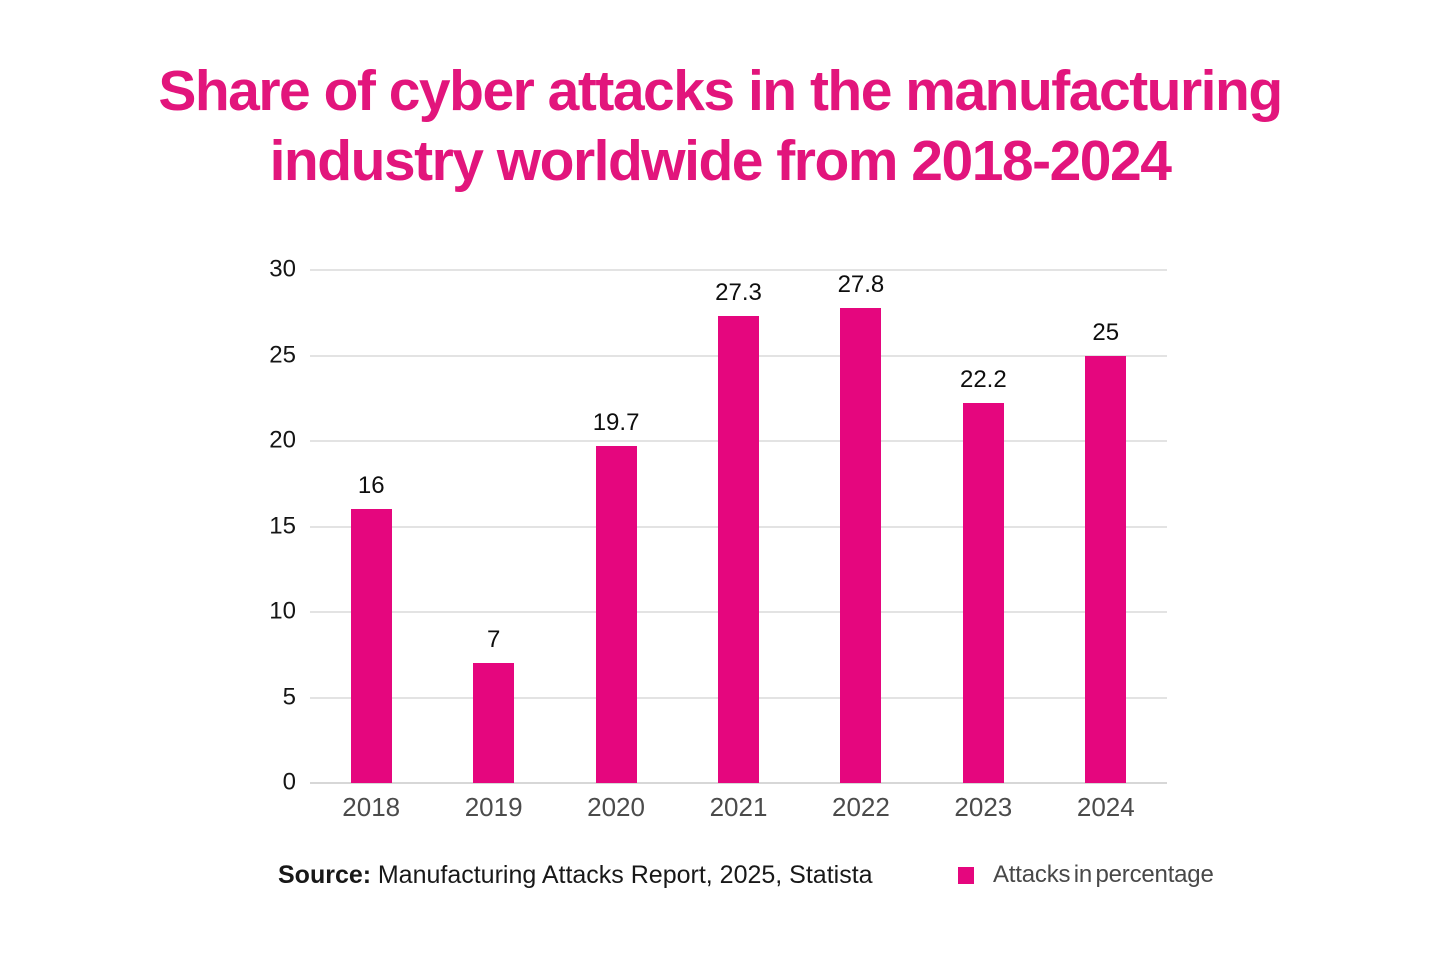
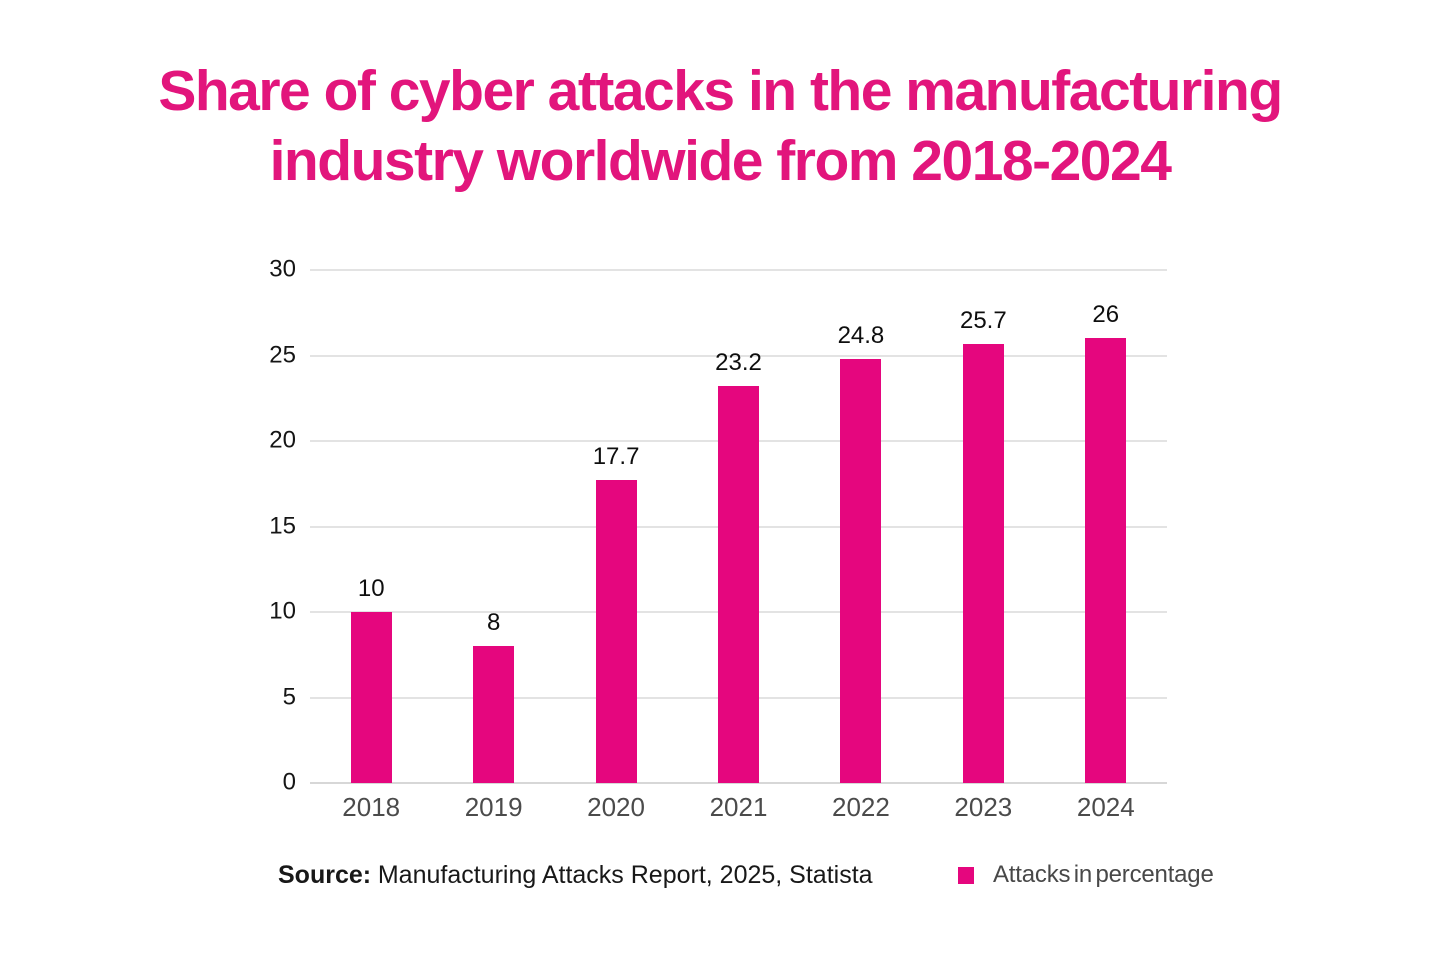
2018: 16 -> 10
2019: 7 -> 8
2020: 19.7 -> 17.7
2021: 27.3 -> 23.2
2022: 27.8 -> 24.8
2023: 22.2 -> 25.7
2024: 25 -> 26
